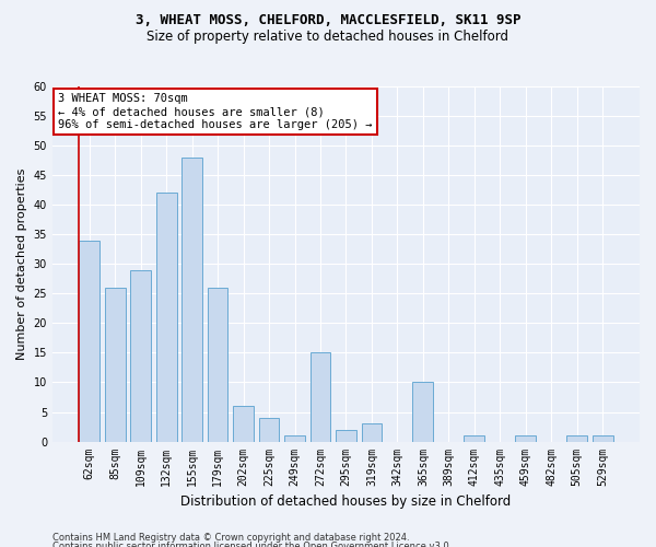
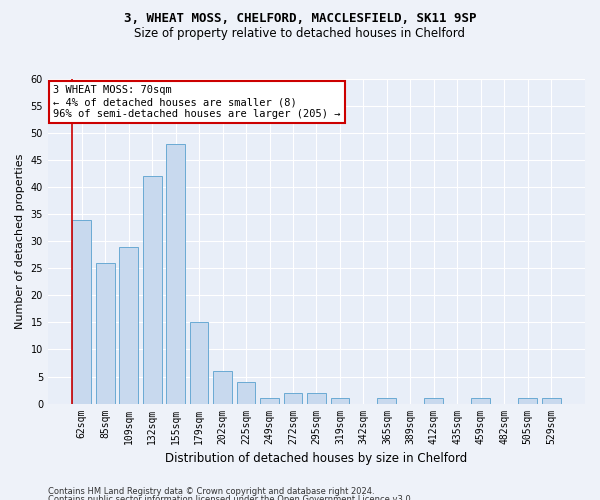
179sqm: 26 -> 15
272sqm: 15 -> 2
319sqm: 3 -> 1
365sqm: 10 -> 1
